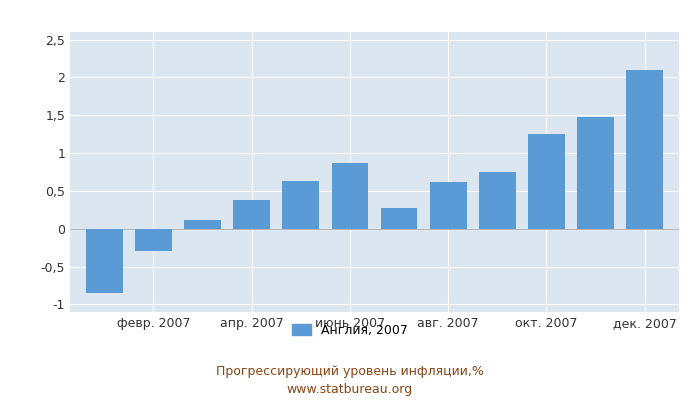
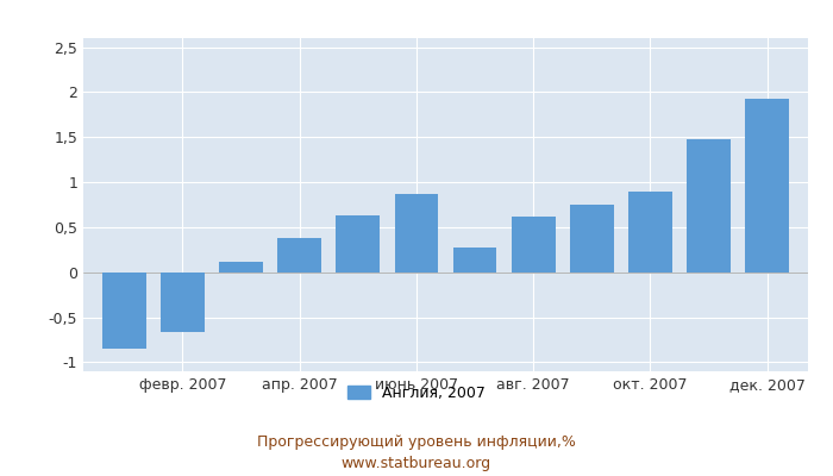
февр. 2007: -0,30 -> -0,66
окт. 2007: 1,25 -> 0,90
дек. 2007: 2,10 -> 1,92
